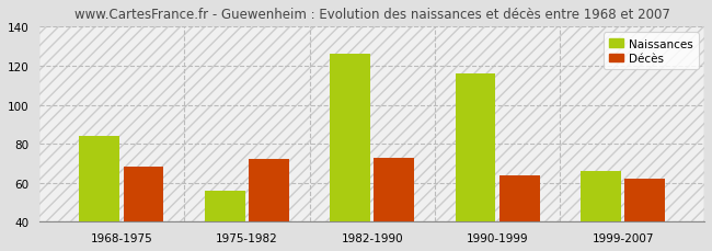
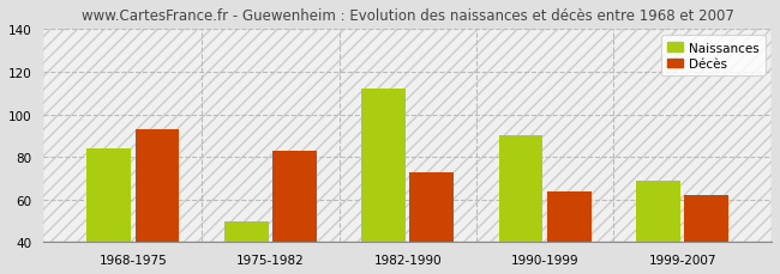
Décès/1968-1975: 68 -> 93
Naissances/1975-1982: 56 -> 50
Décès/1975-1982: 72 -> 83
Naissances/1982-1990: 126 -> 112
Naissances/1990-1999: 116 -> 90
Naissances/1999-2007: 66 -> 69
